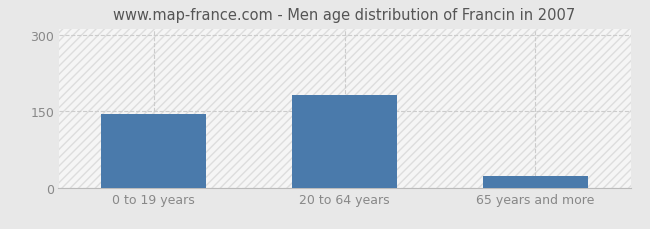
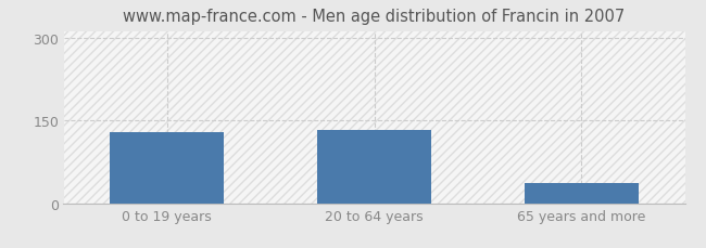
0 to 19 years: 145 -> 128
20 to 64 years: 182 -> 132
65 years and more: 22 -> 36
